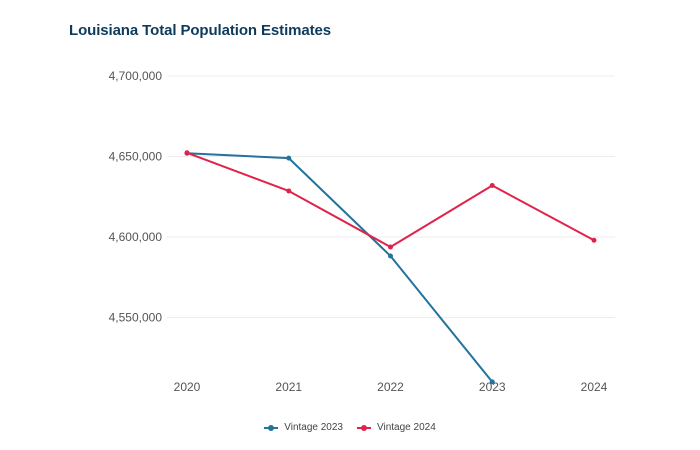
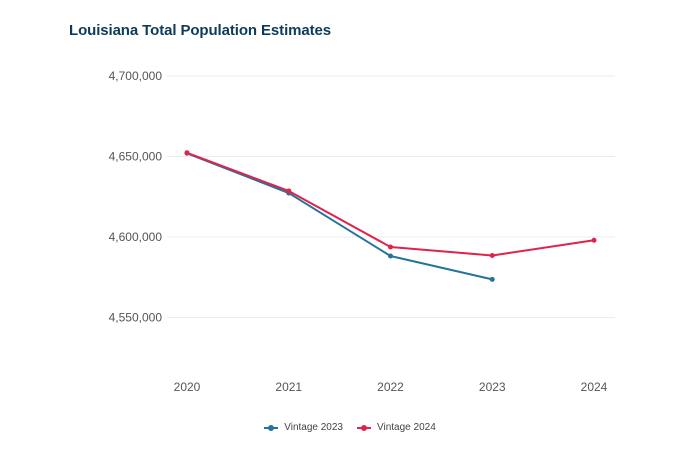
Vintage 2023/2021: 4649000 -> 4627000
Vintage 2023/2023: 4510000 -> 4574000
Vintage 2024/2023: 4632000 -> 4588000
